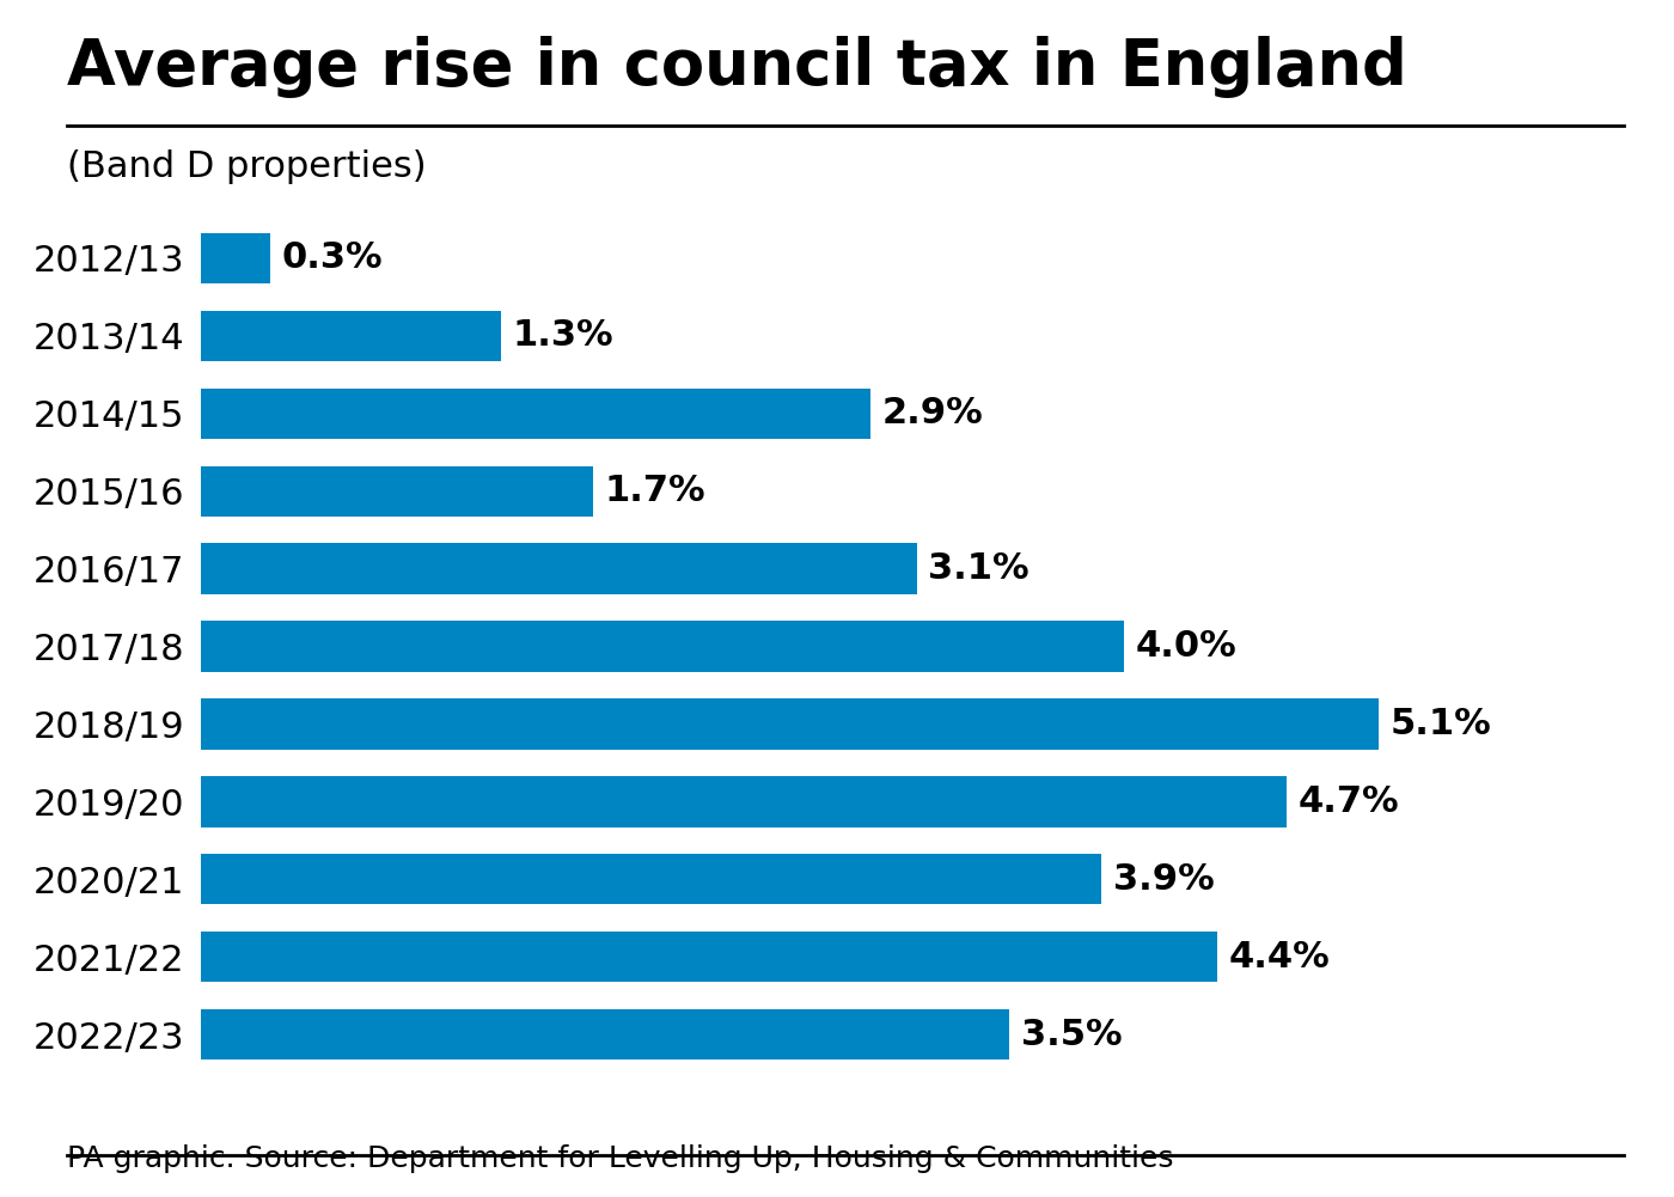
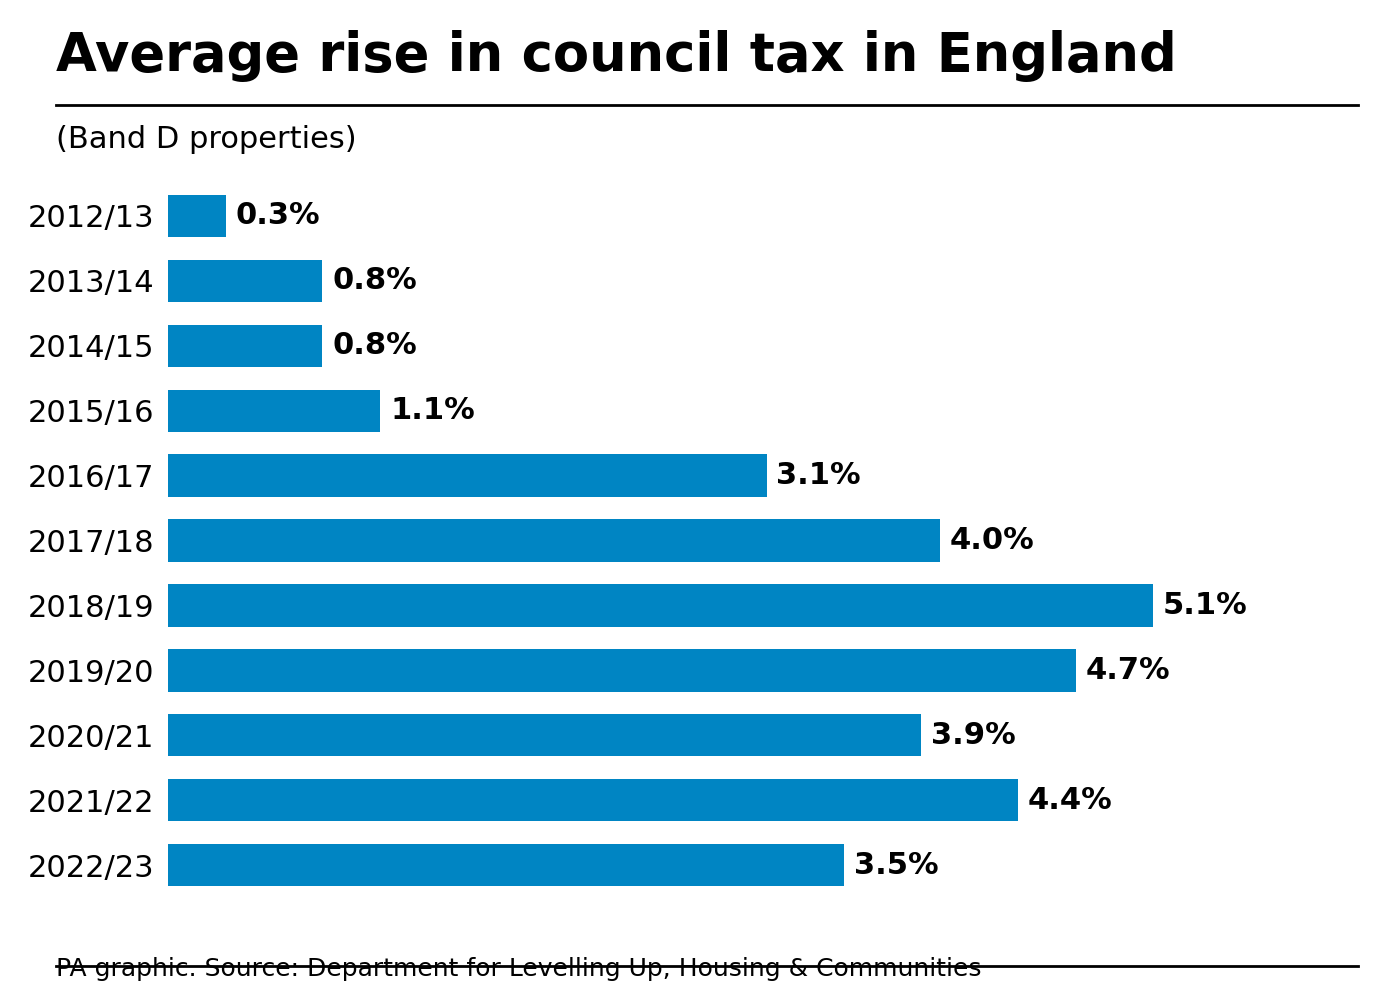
2013/14: 1.3% -> 0.8%
2014/15: 2.9% -> 0.8%
2015/16: 1.7% -> 1.1%
